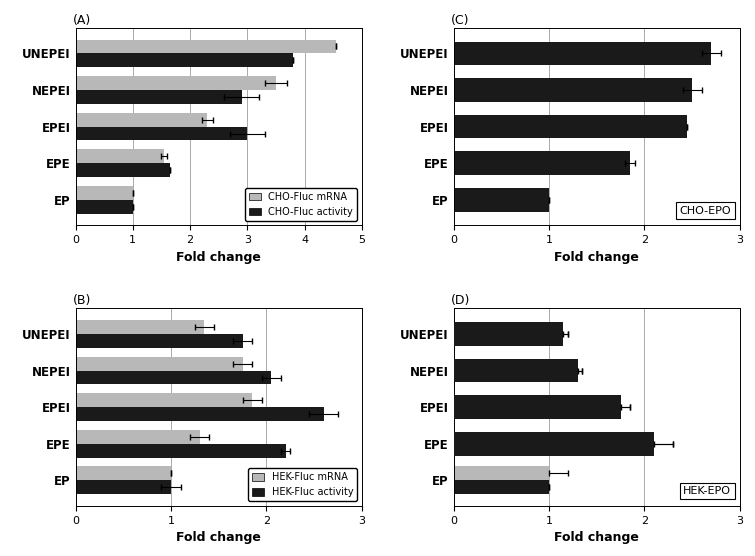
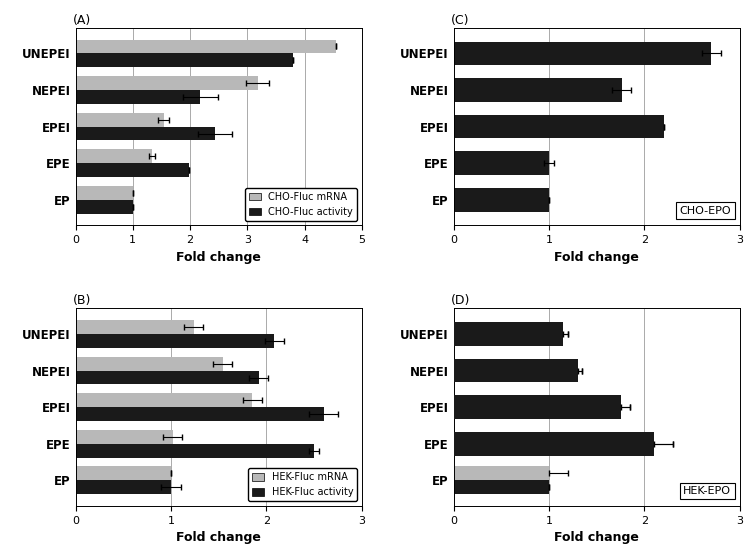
(A)/CHO-Fluc mRNA/NEPEI: 3.50 -> 3.18
(A)/CHO-Fluc activity/NEPEI: 2.90 -> 2.18
(A)/CHO-Fluc mRNA/EPEI: 2.30 -> 1.54
(A)/CHO-Fluc activity/EPEI: 3.00 -> 2.44
(A)/CHO-Fluc mRNA/EPE: 1.55 -> 1.34
(A)/CHO-Fluc activity/EPE: 1.65 -> 1.98
(C)/NEPEI: 2.50 -> 1.76
(C)/EPEI: 2.45 -> 2.20
(C)/EPE: 1.85 -> 1.00
(B)/HEK-Fluc mRNA/UNEPEI: 1.35 -> 1.24
(B)/HEK-Fluc activity/UNEPEI: 1.75 -> 2.08
(B)/HEK-Fluc mRNA/NEPEI: 1.75 -> 1.54
(B)/HEK-Fluc activity/NEPEI: 2.05 -> 1.92
(B)/HEK-Fluc mRNA/EPE: 1.30 -> 1.02
(B)/HEK-Fluc activity/EPE: 2.20 -> 2.50
